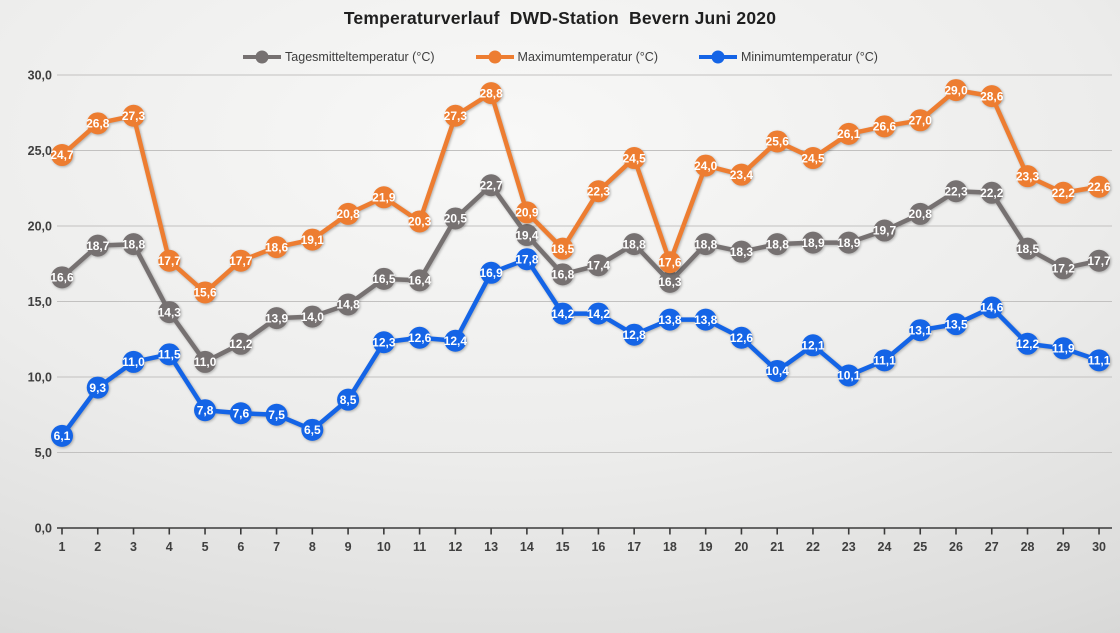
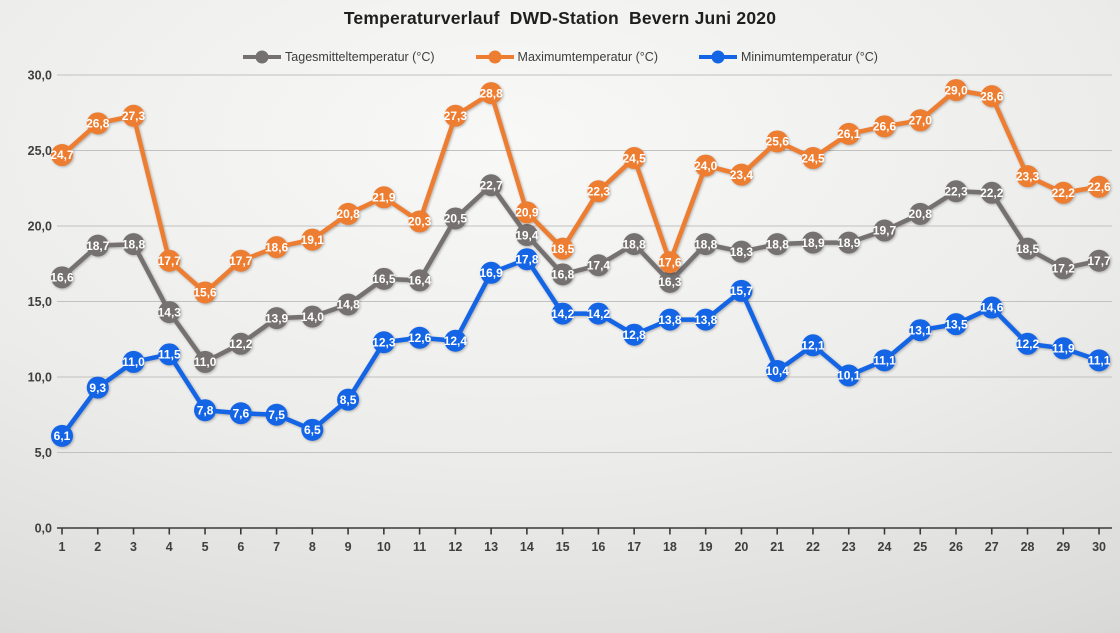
Minimumtemperatur (°C)/20: 12,6 -> 15,7
